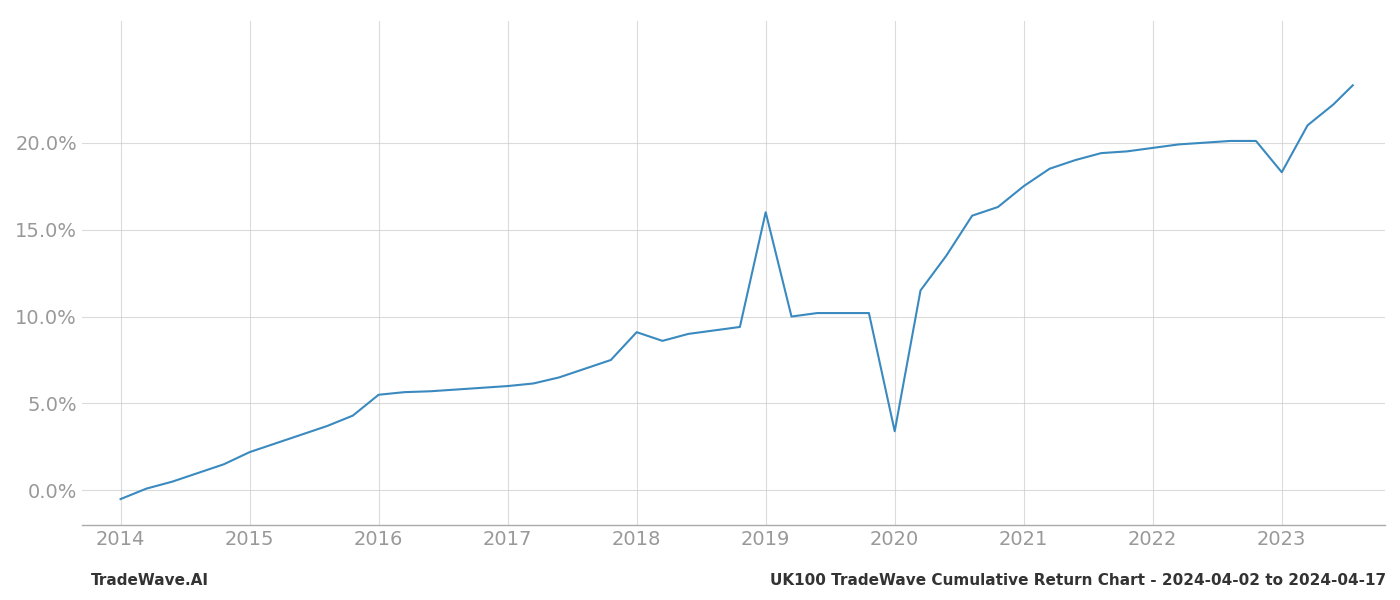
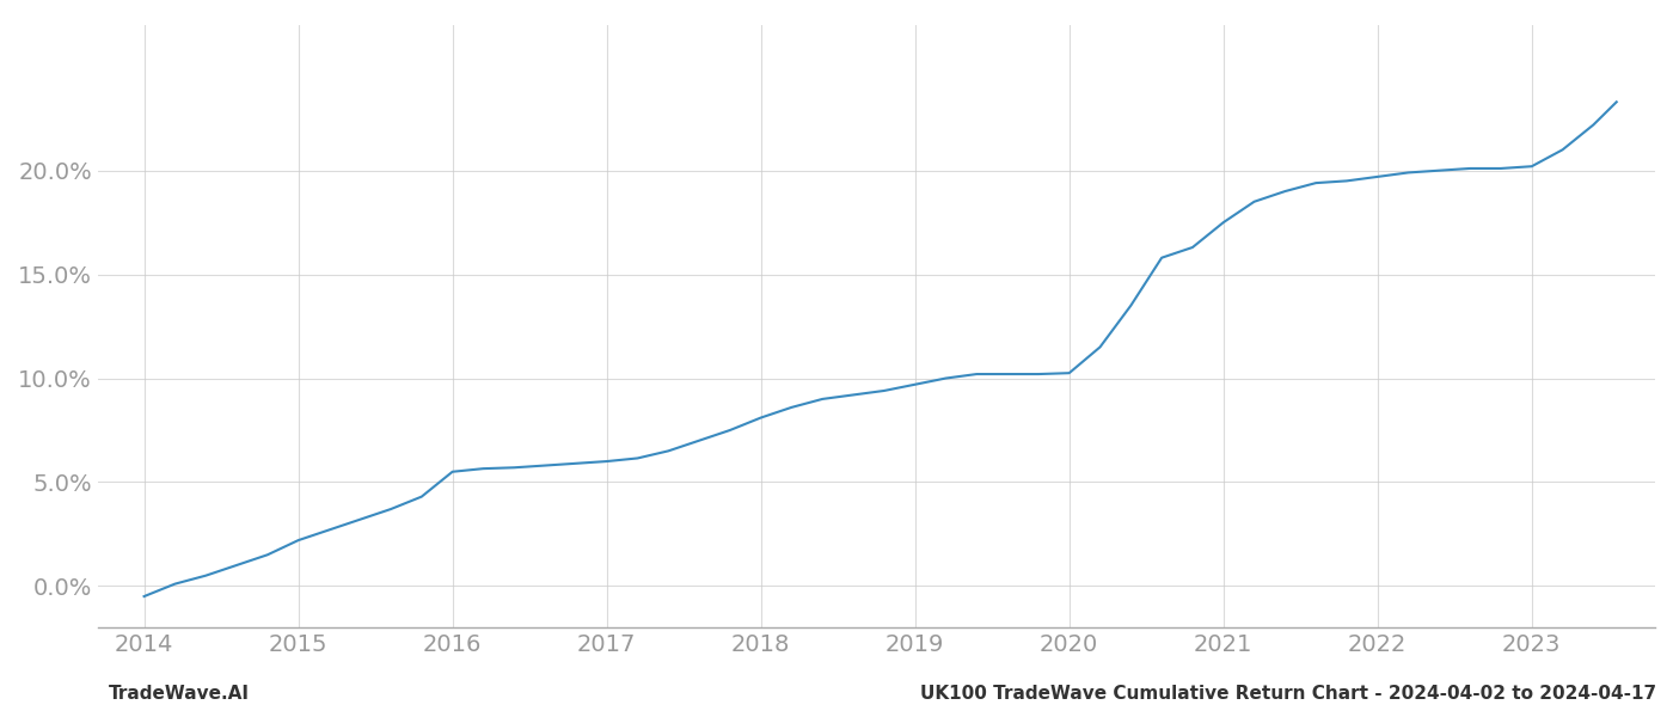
2018: 9.1% -> 8.1%
2019: 16.0% -> 9.7%
2020: 3.4% -> 10.2%
2023: 18.3% -> 20.2%
